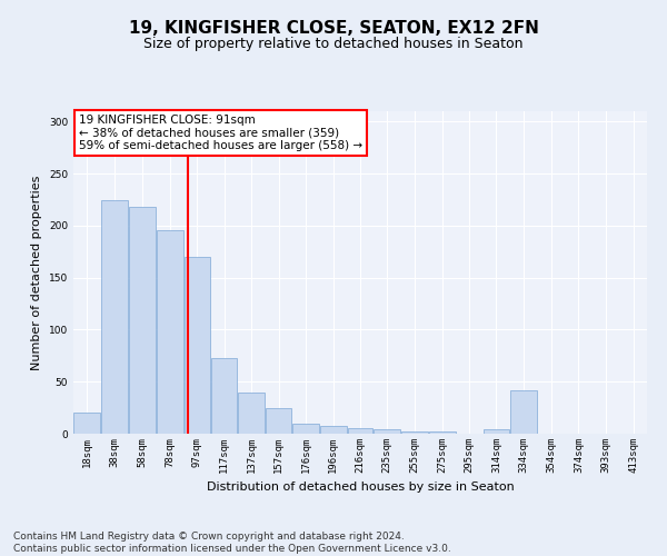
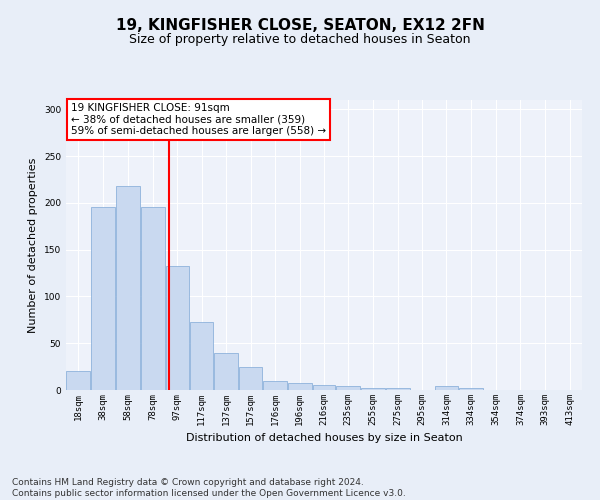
38sqm: 224 -> 196
97sqm: 170 -> 133
334sqm: 42 -> 2
